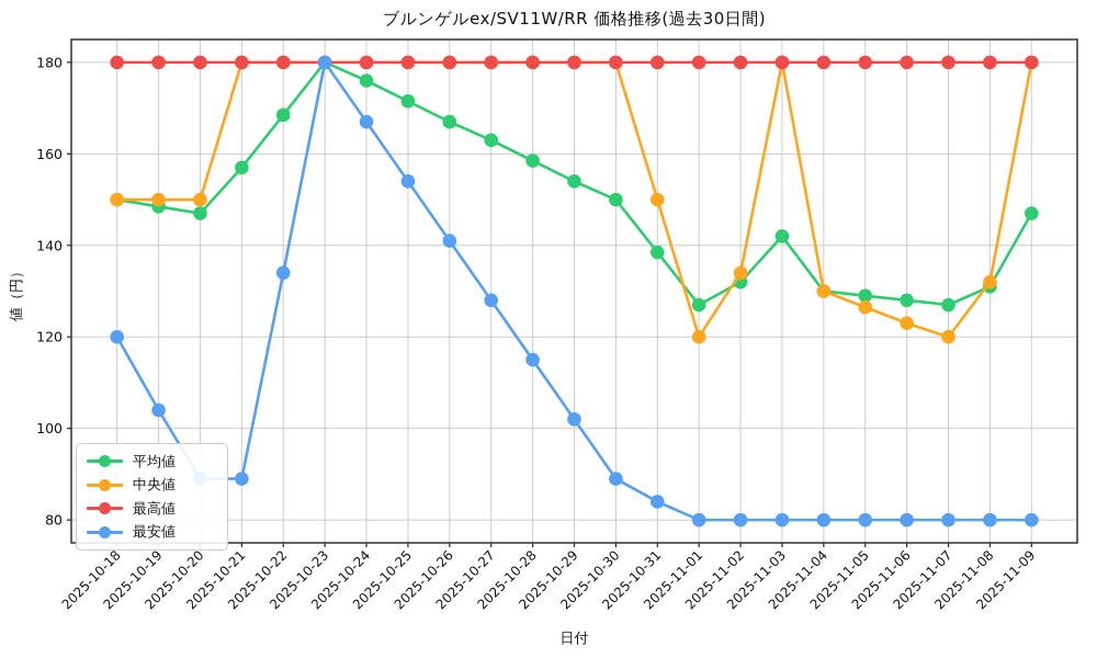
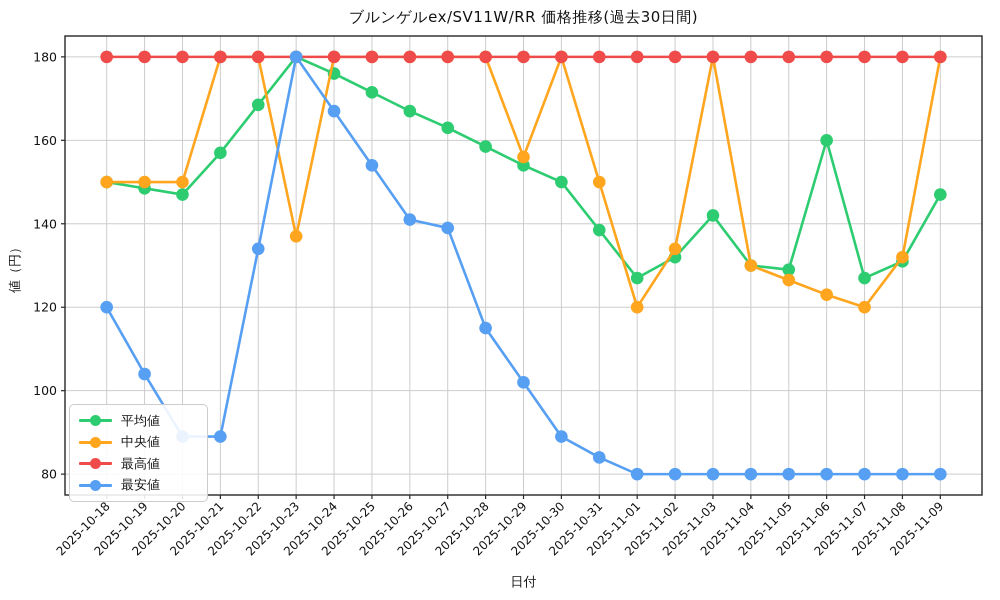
中央値/2025-10-23: 180 -> 137
最安値/2025-10-27: 128 -> 139
中央値/2025-10-29: 180 -> 156
平均値/2025-11-06: 128 -> 160
